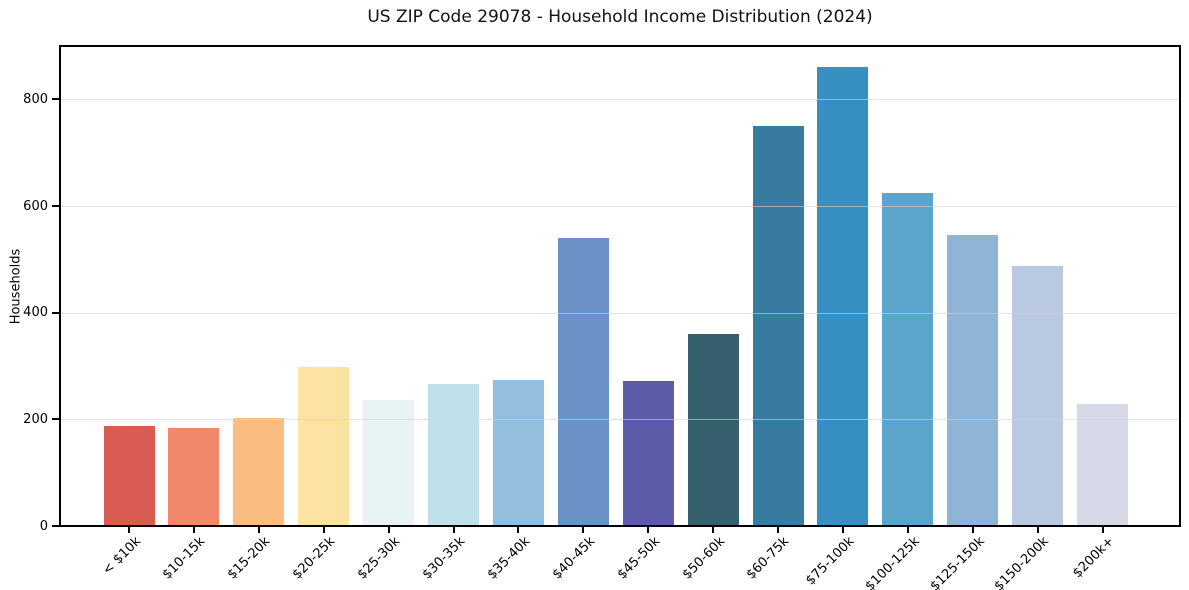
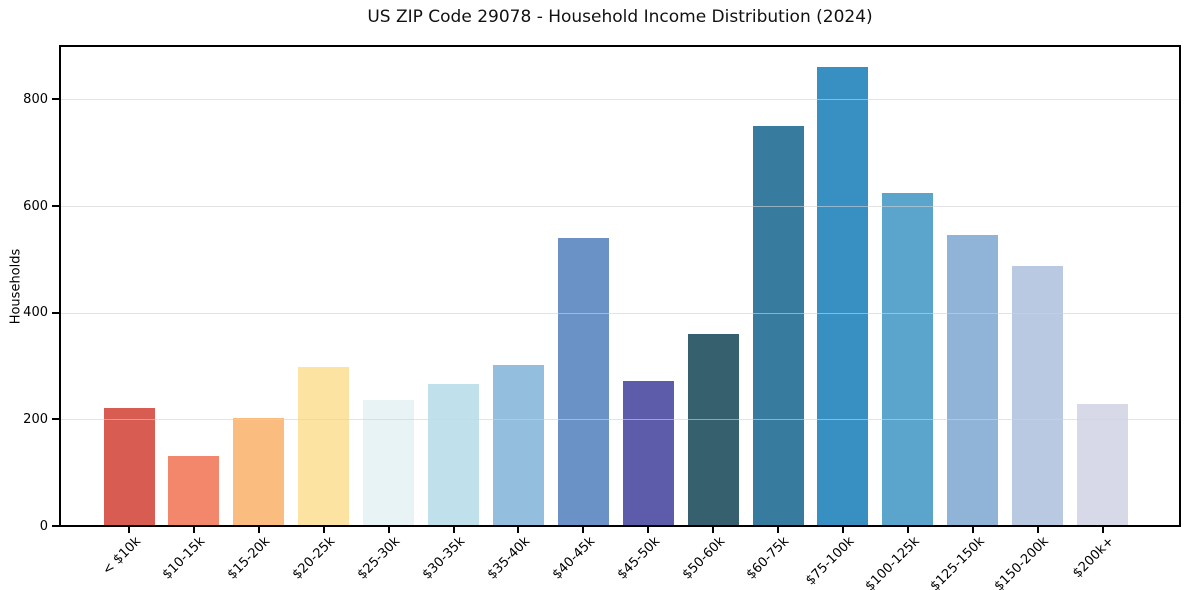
< $10k: 180 -> 220
$10-15k: 180 -> 130
$35-40k: 270 -> 300
